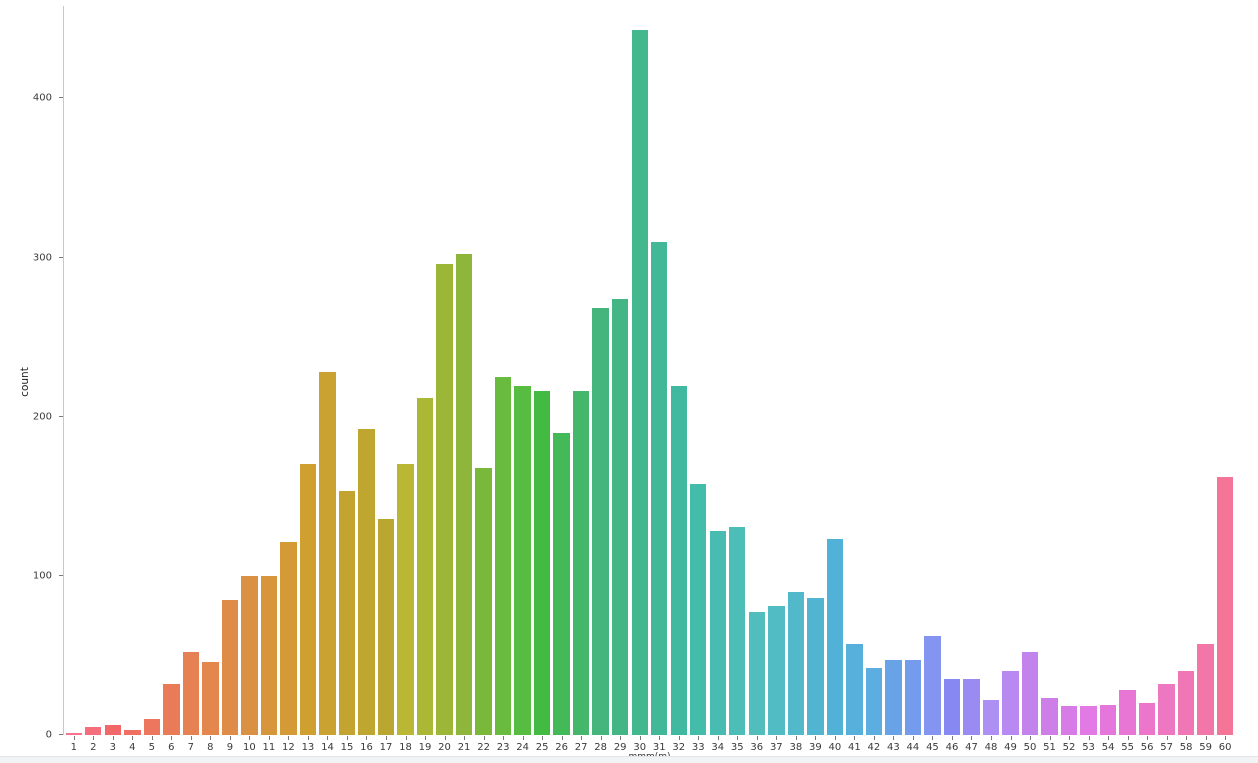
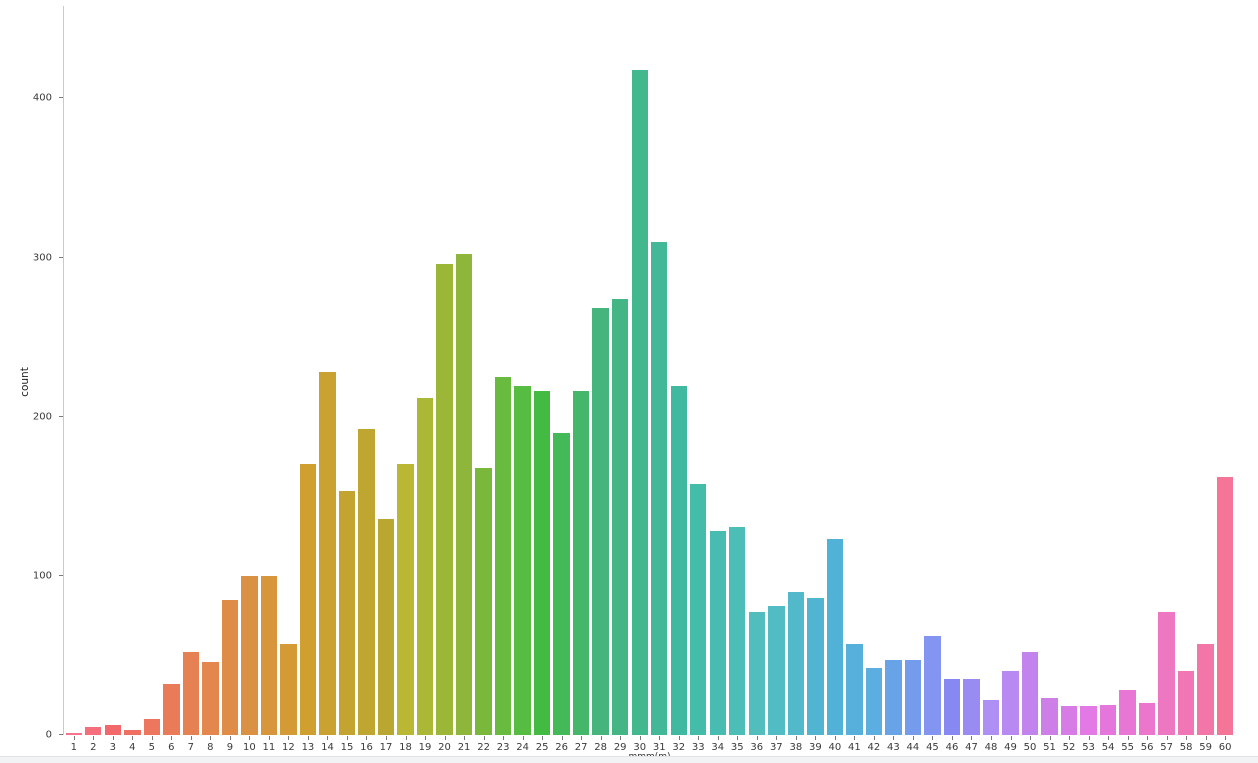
12: 121 -> 57
30: 443 -> 418
57: 32 -> 77
